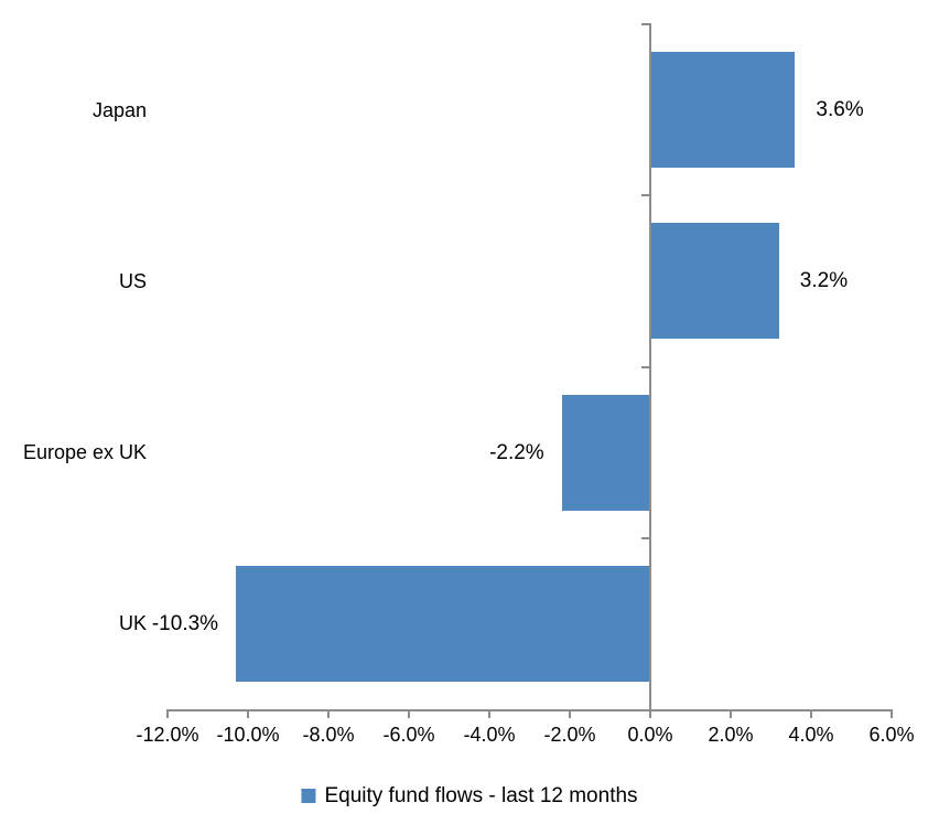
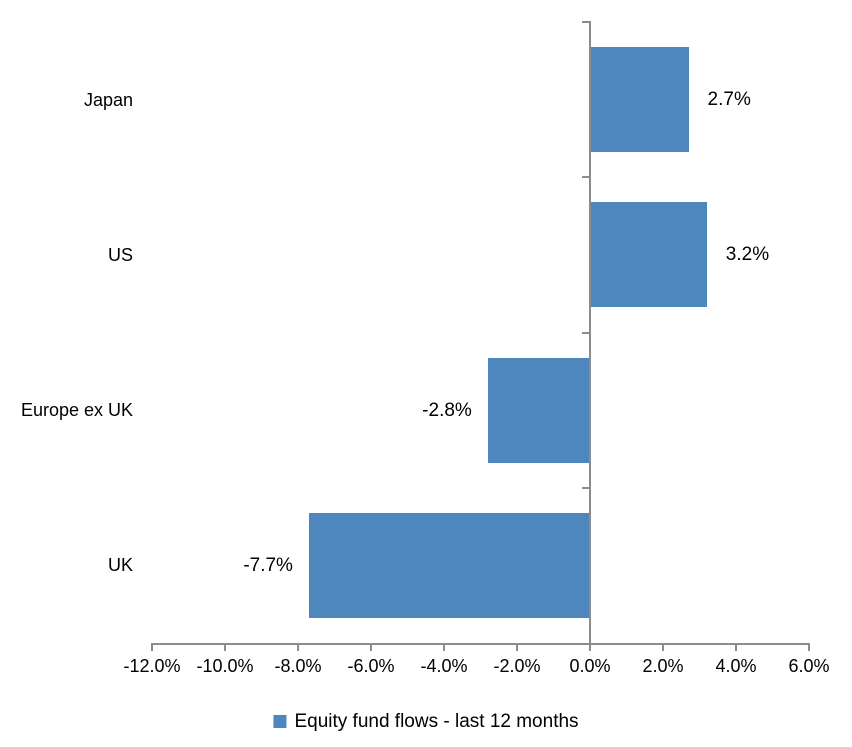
Japan: 3.6% -> 2.7%
Europe ex UK: -2.2% -> -2.8%
UK: -10.3% -> -7.7%
